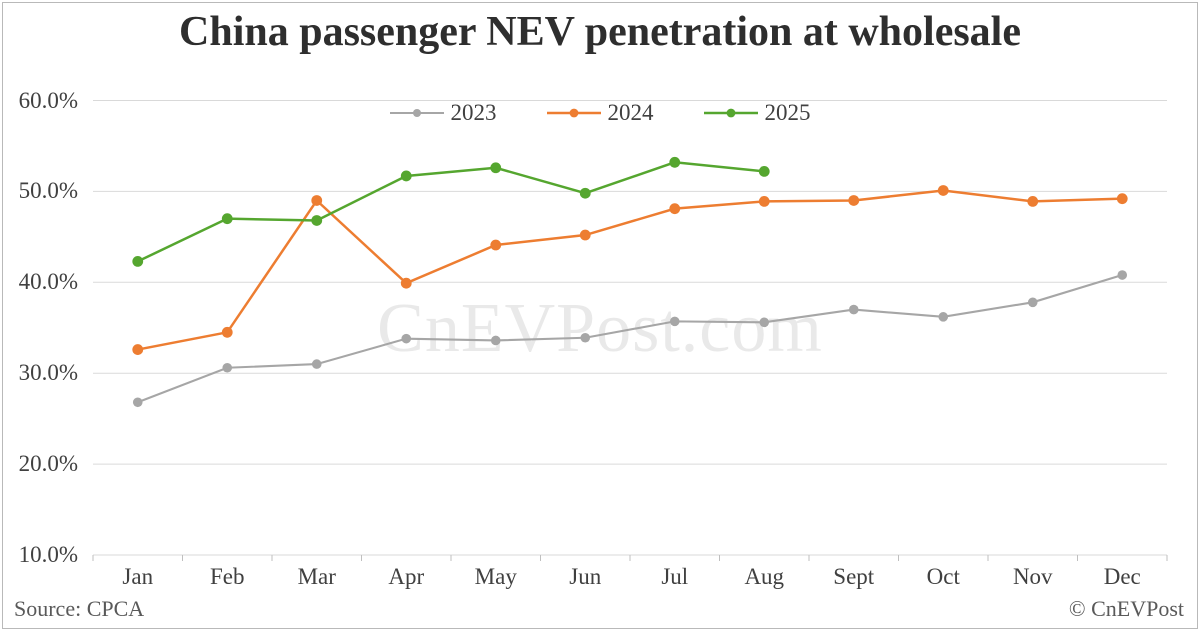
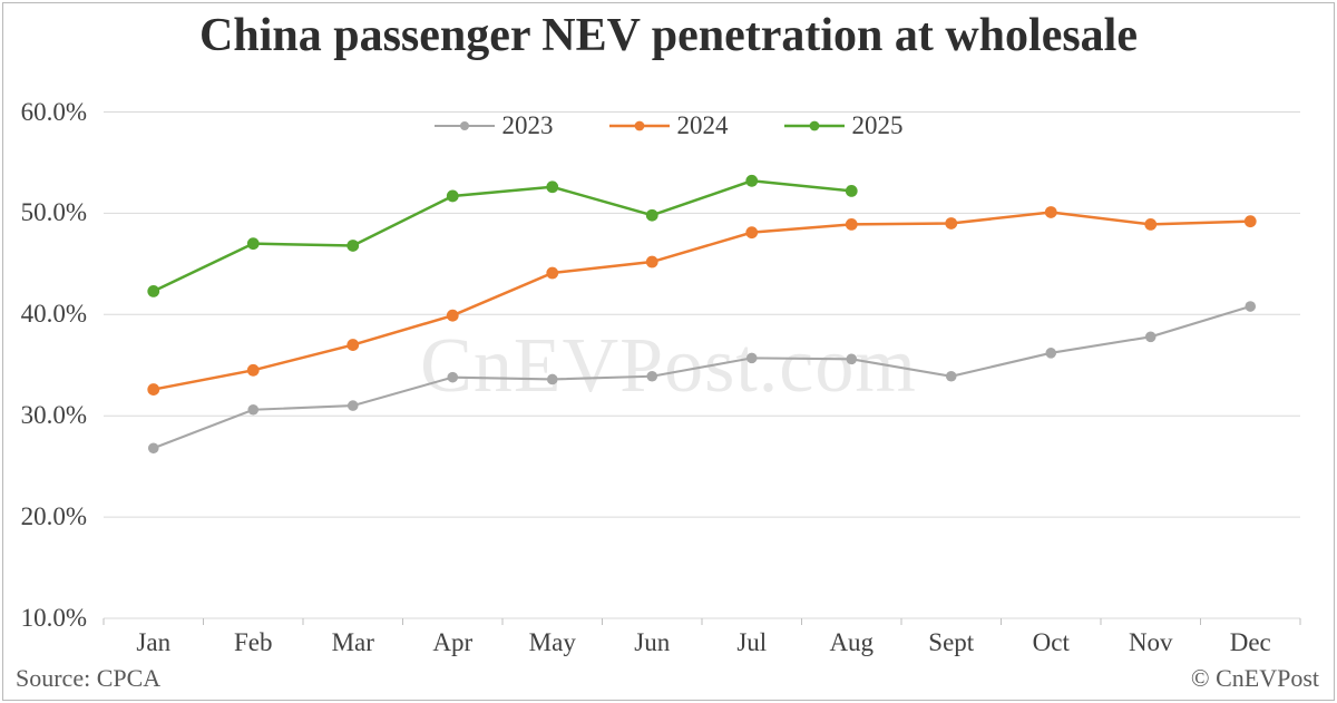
2024/Mar: 49% -> 37%
2023/Sept: 37% -> 34%
